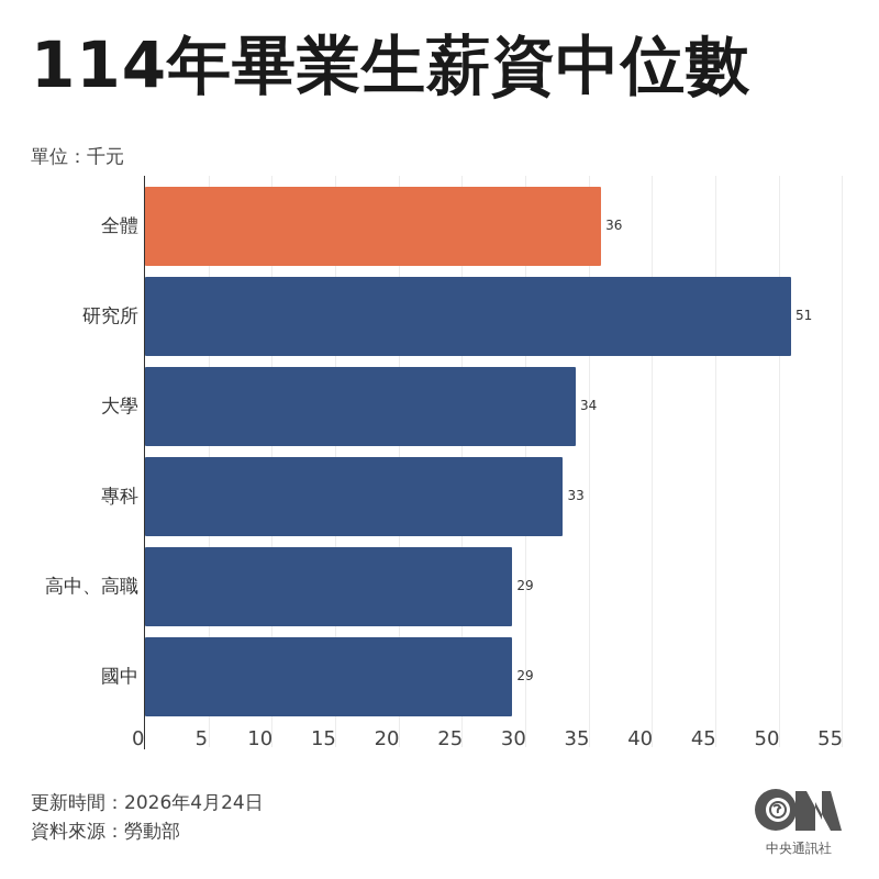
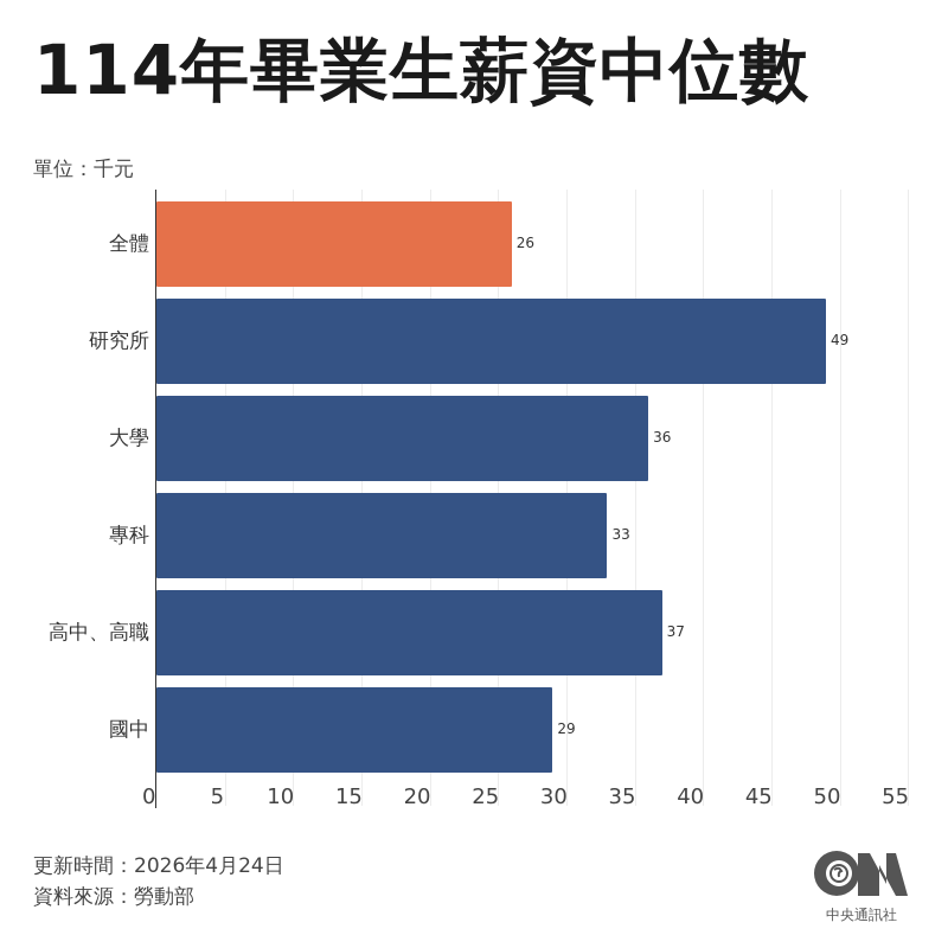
全體: 36 -> 26
研究所: 51 -> 49
大學: 34 -> 36
高中、高職: 29 -> 37
